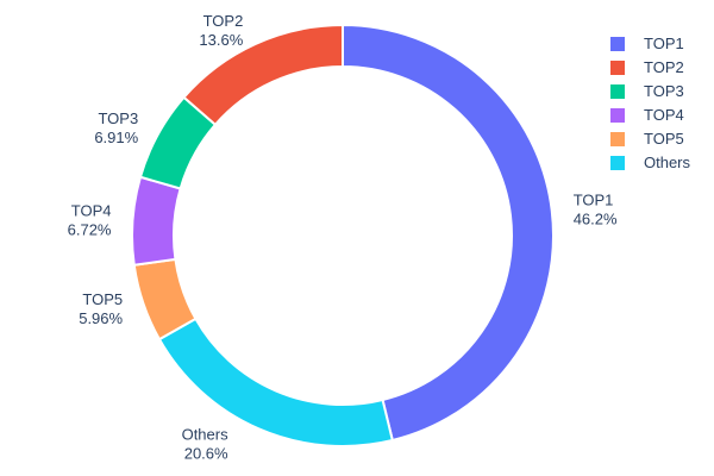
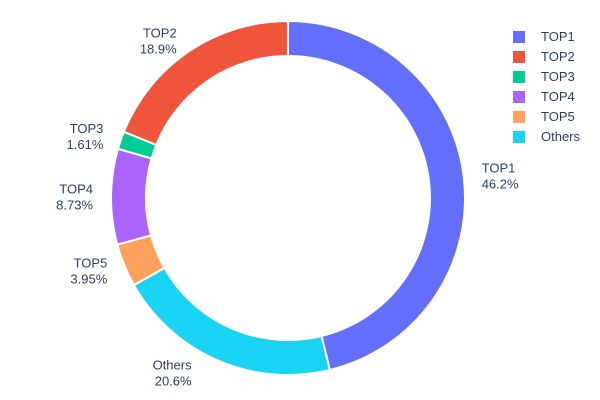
TOP2: 13.6% -> 18.9%
TOP3: 6.91% -> 1.61%
TOP4: 6.72% -> 8.73%
TOP5: 5.96% -> 3.95%
